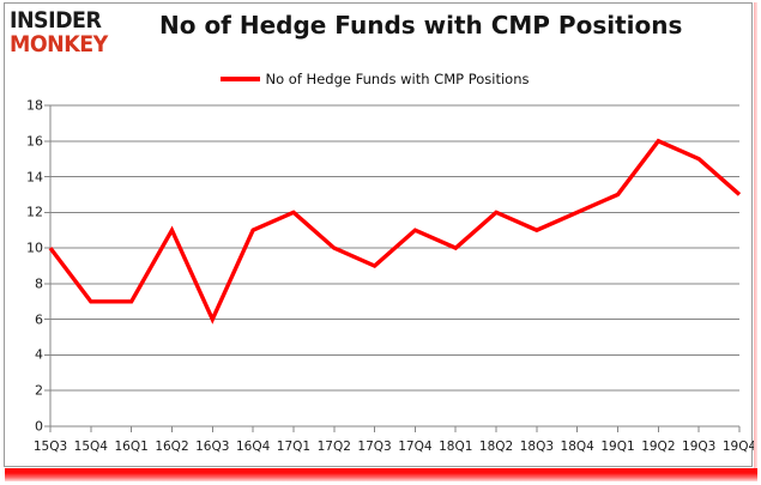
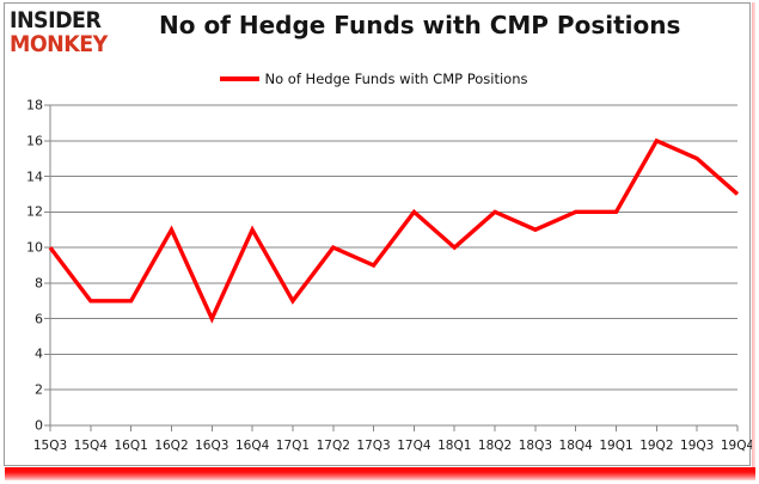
17Q1: 12 -> 7
17Q4: 11 -> 12
19Q1: 13 -> 12
